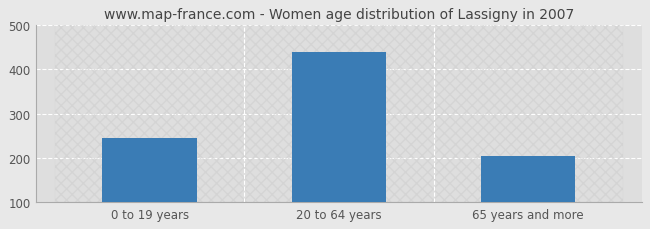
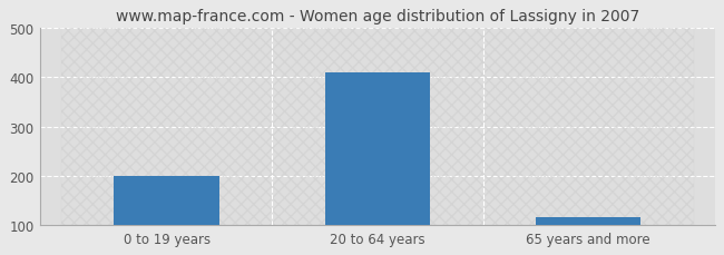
0 to 19 years: 245 -> 200
20 to 64 years: 440 -> 410
65 years and more: 205 -> 115
